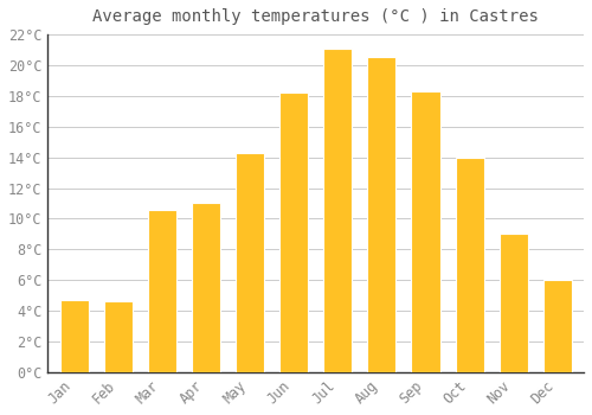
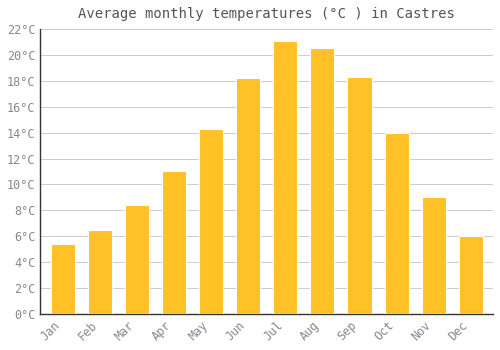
Jan: 4.7°C -> 5.4°C
Feb: 4.6°C -> 6.5°C
Mar: 10.6°C -> 8.4°C
